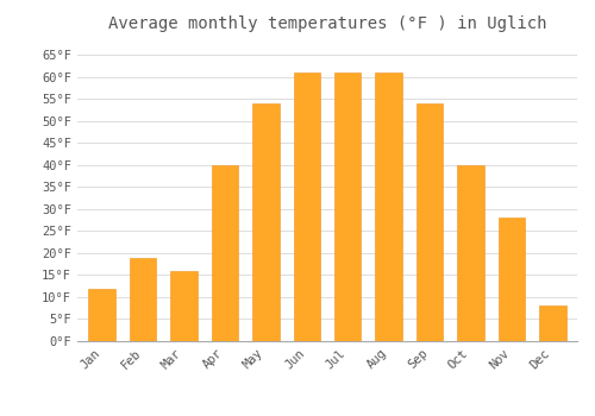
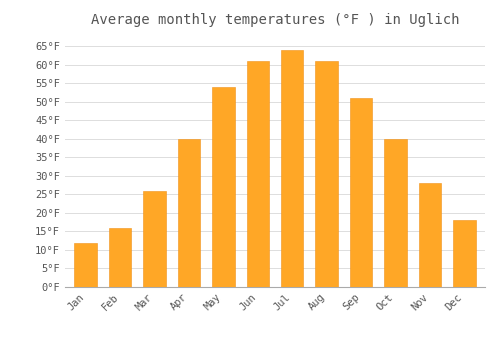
Feb: 19°F -> 16°F
Mar: 16°F -> 26°F
Jul: 61°F -> 64°F
Sep: 54°F -> 51°F
Dec: 8°F -> 18°F
